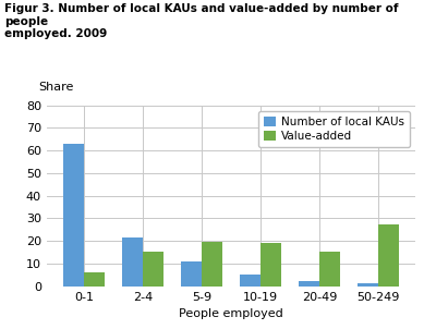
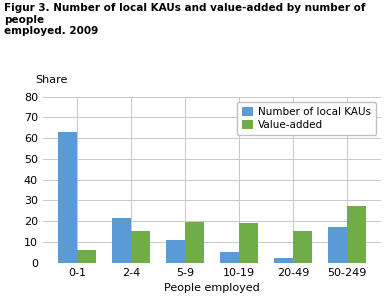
Number of local KAUs/50-249: 1.5 -> 17.0
